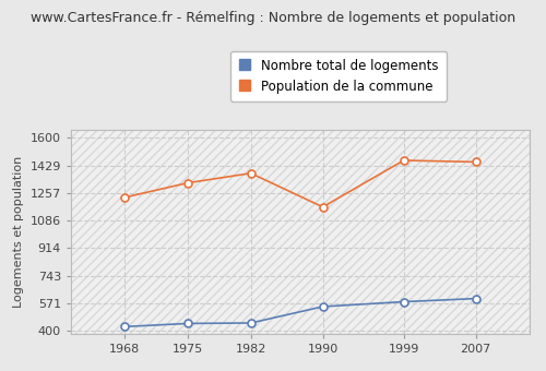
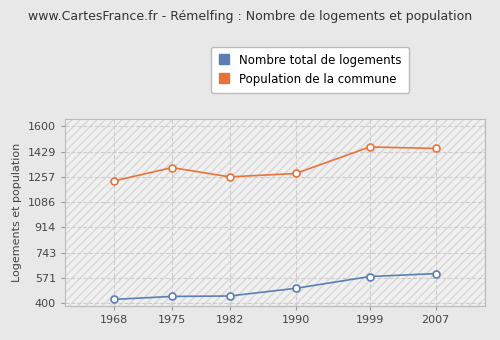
Population de la commune/1982: 1380 -> 1260
Nombre total de logements/1990: 550 -> 500
Population de la commune/1990: 1170 -> 1280
